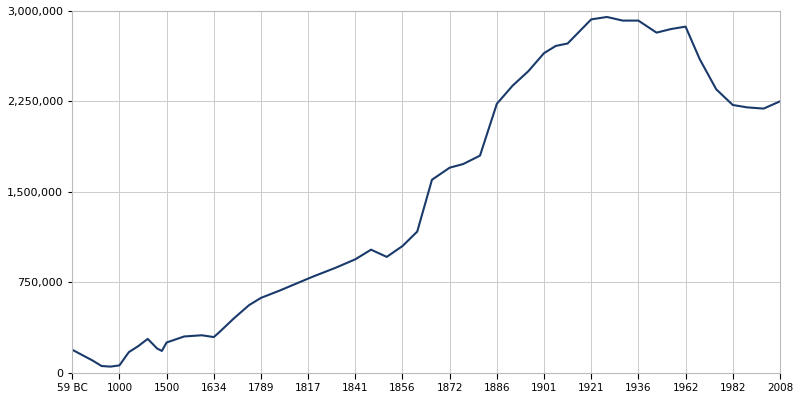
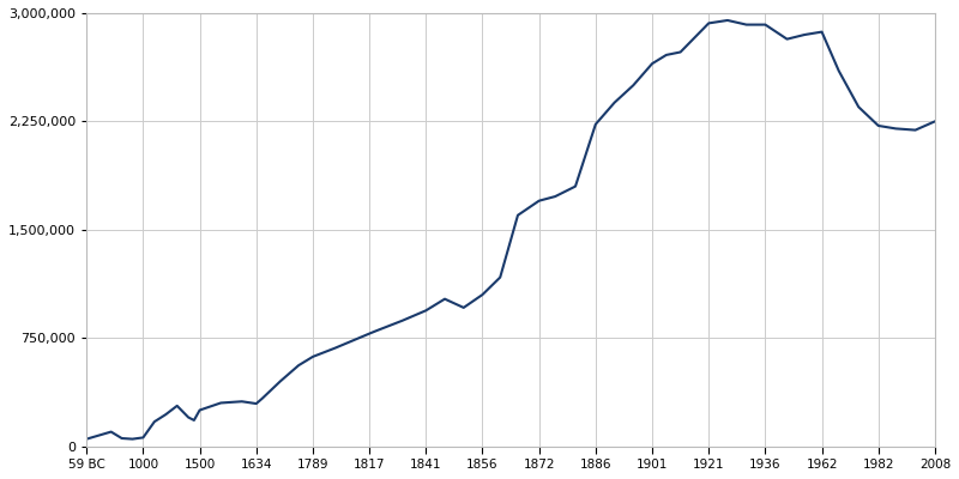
59 BC: 190,000 -> 50,000
